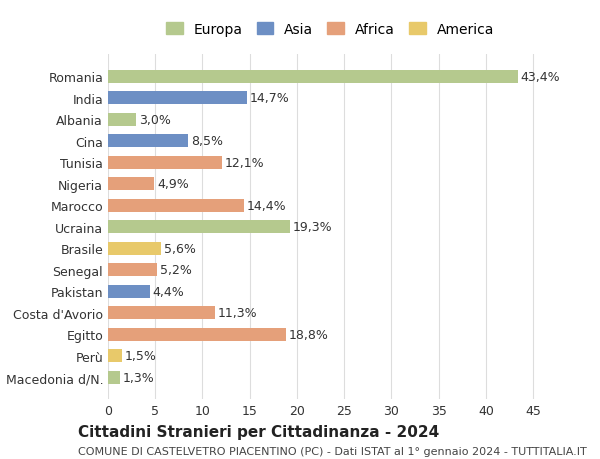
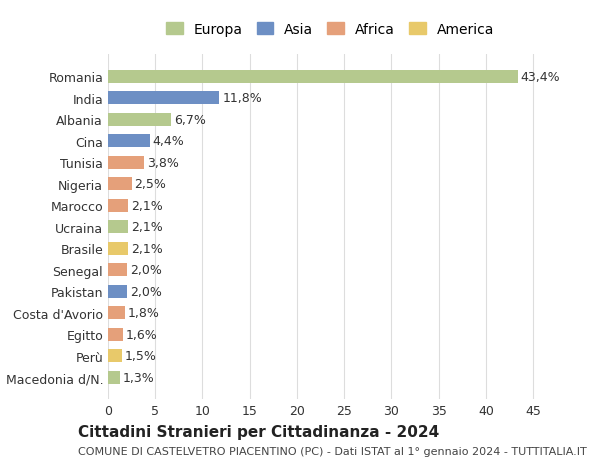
India: 14,7% -> 11,8%
Albania: 3,0% -> 6,7%
Cina: 8,5% -> 4,4%
Tunisia: 12,1% -> 3,8%
Nigeria: 4,9% -> 2,5%
Marocco: 14,4% -> 2,1%
Ucraina: 19,3% -> 2,1%
Brasile: 5,6% -> 2,1%
Senegal: 5,2% -> 2,0%
Pakistan: 4,4% -> 2,0%
Costa d'Avorio: 11,3% -> 1,8%
Egitto: 18,8% -> 1,6%
